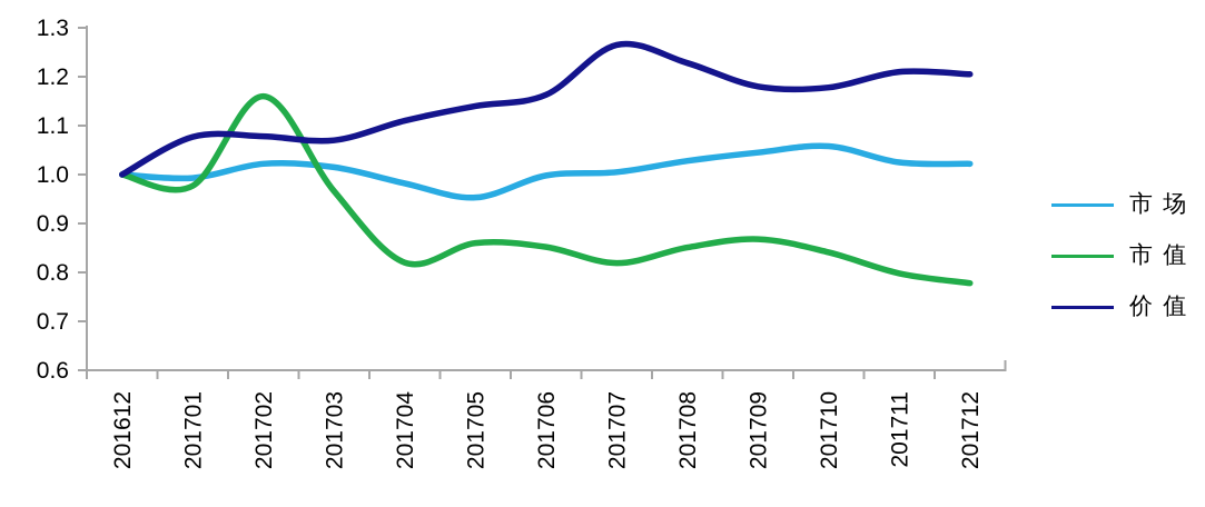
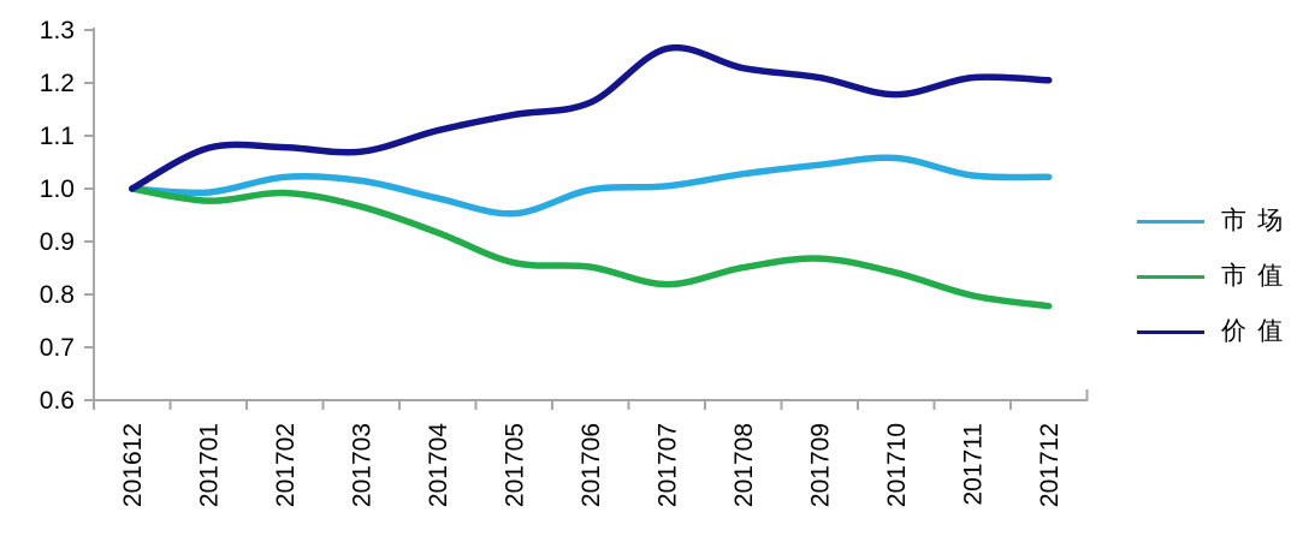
市值/201702: 1.16 -> 0.99
市值/201704: 0.82 -> 0.92
价值/201709: 1.18 -> 1.21
